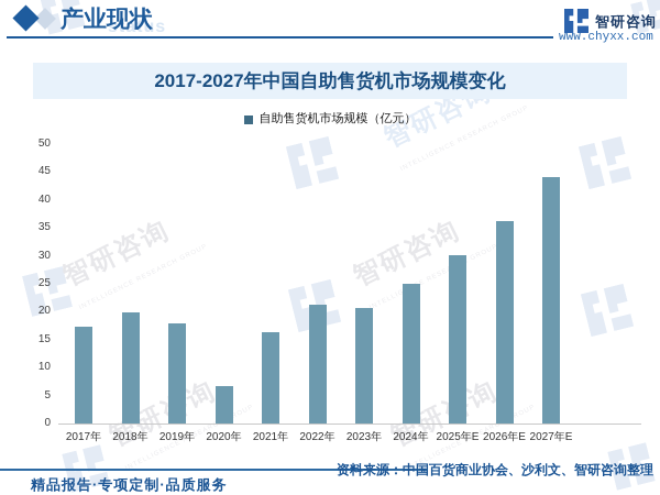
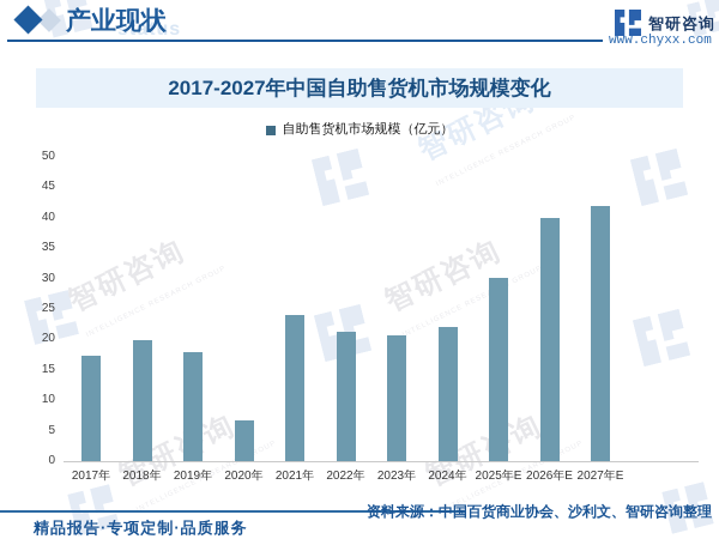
2021年: 16 -> 24
2024年: 25 -> 22
2026年E: 36 -> 40
2027年E: 44 -> 42
